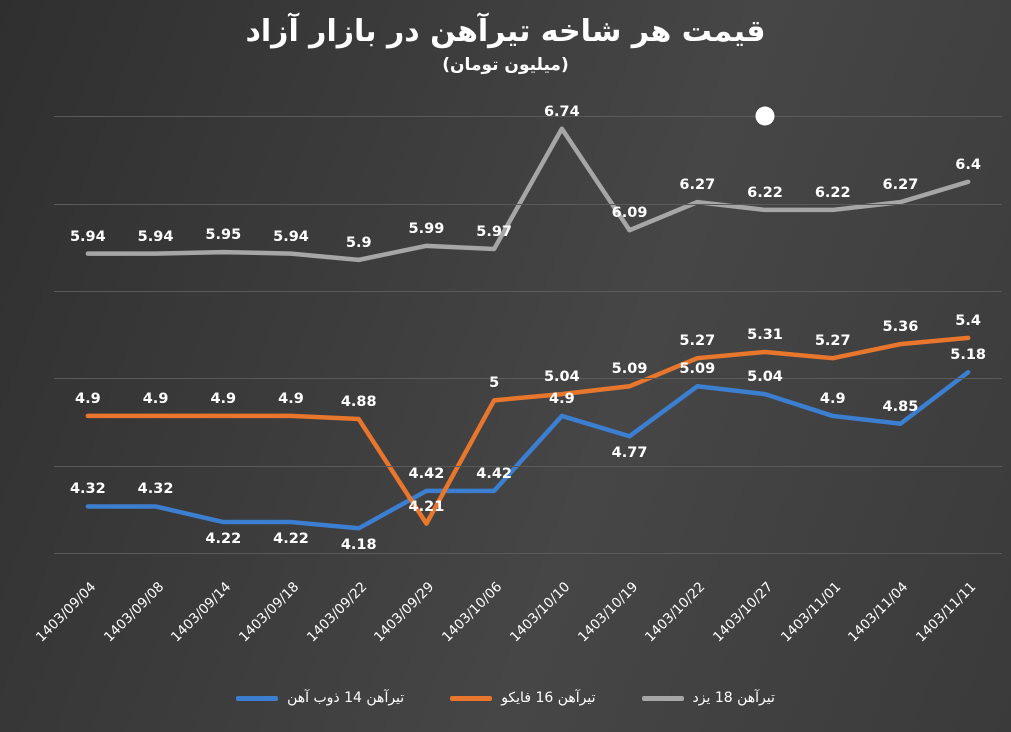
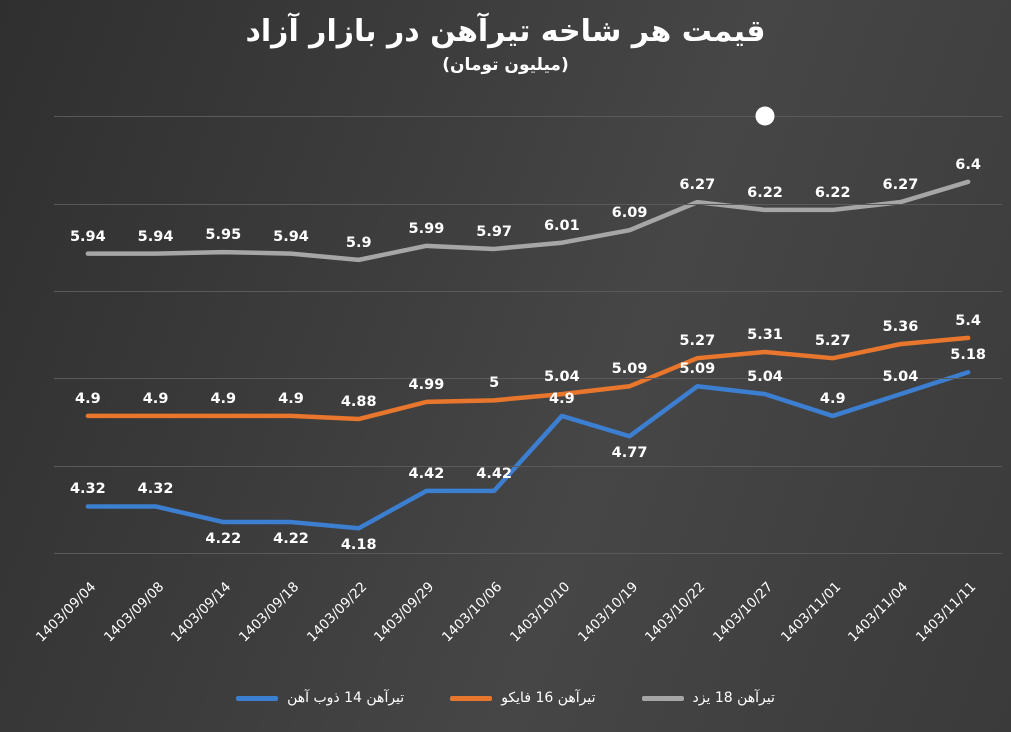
تیرآهن 16 فایکو/1403/09/29: 4.21 -> 4.99
تیرآهن 18 یزد/1403/10/10: 6.74 -> 6.01
تیرآهن 14 ذوب آهن/1403/11/04: 4.85 -> 5.04
